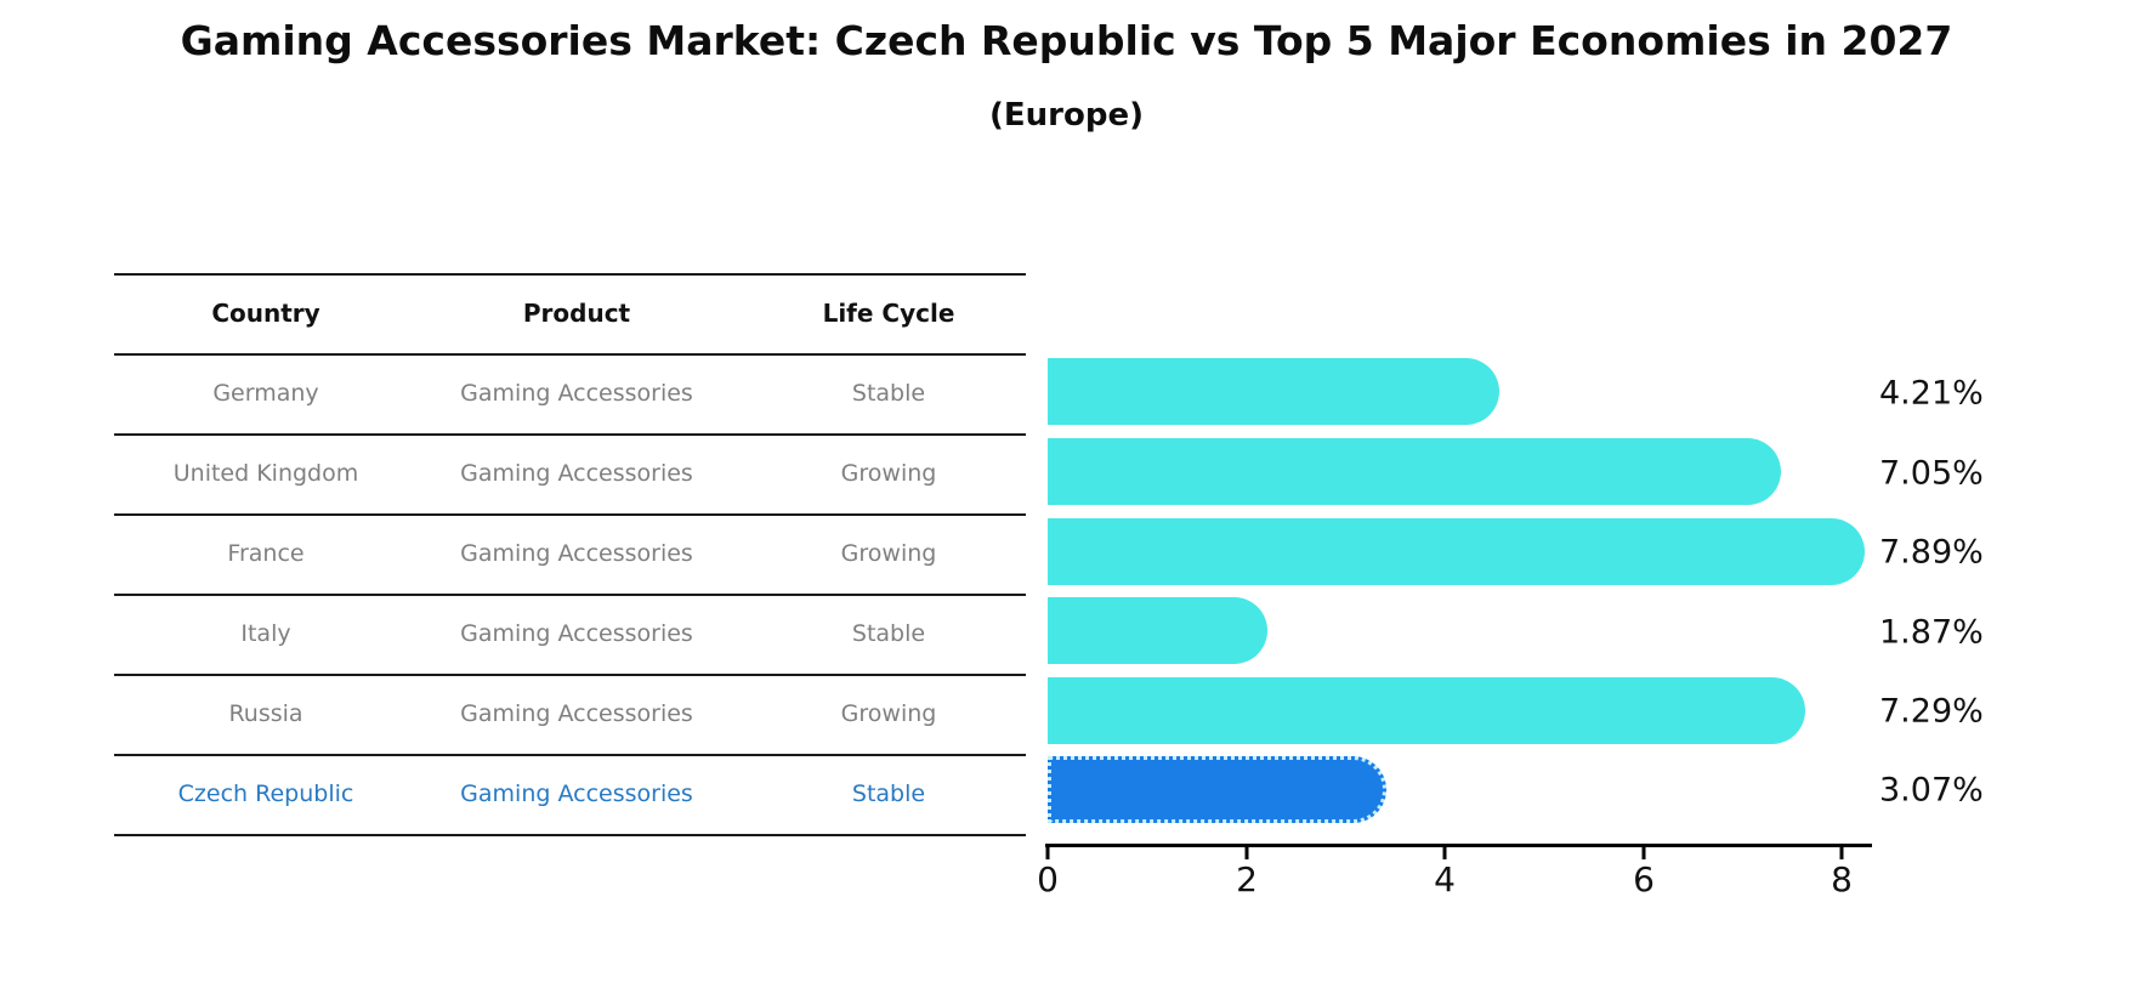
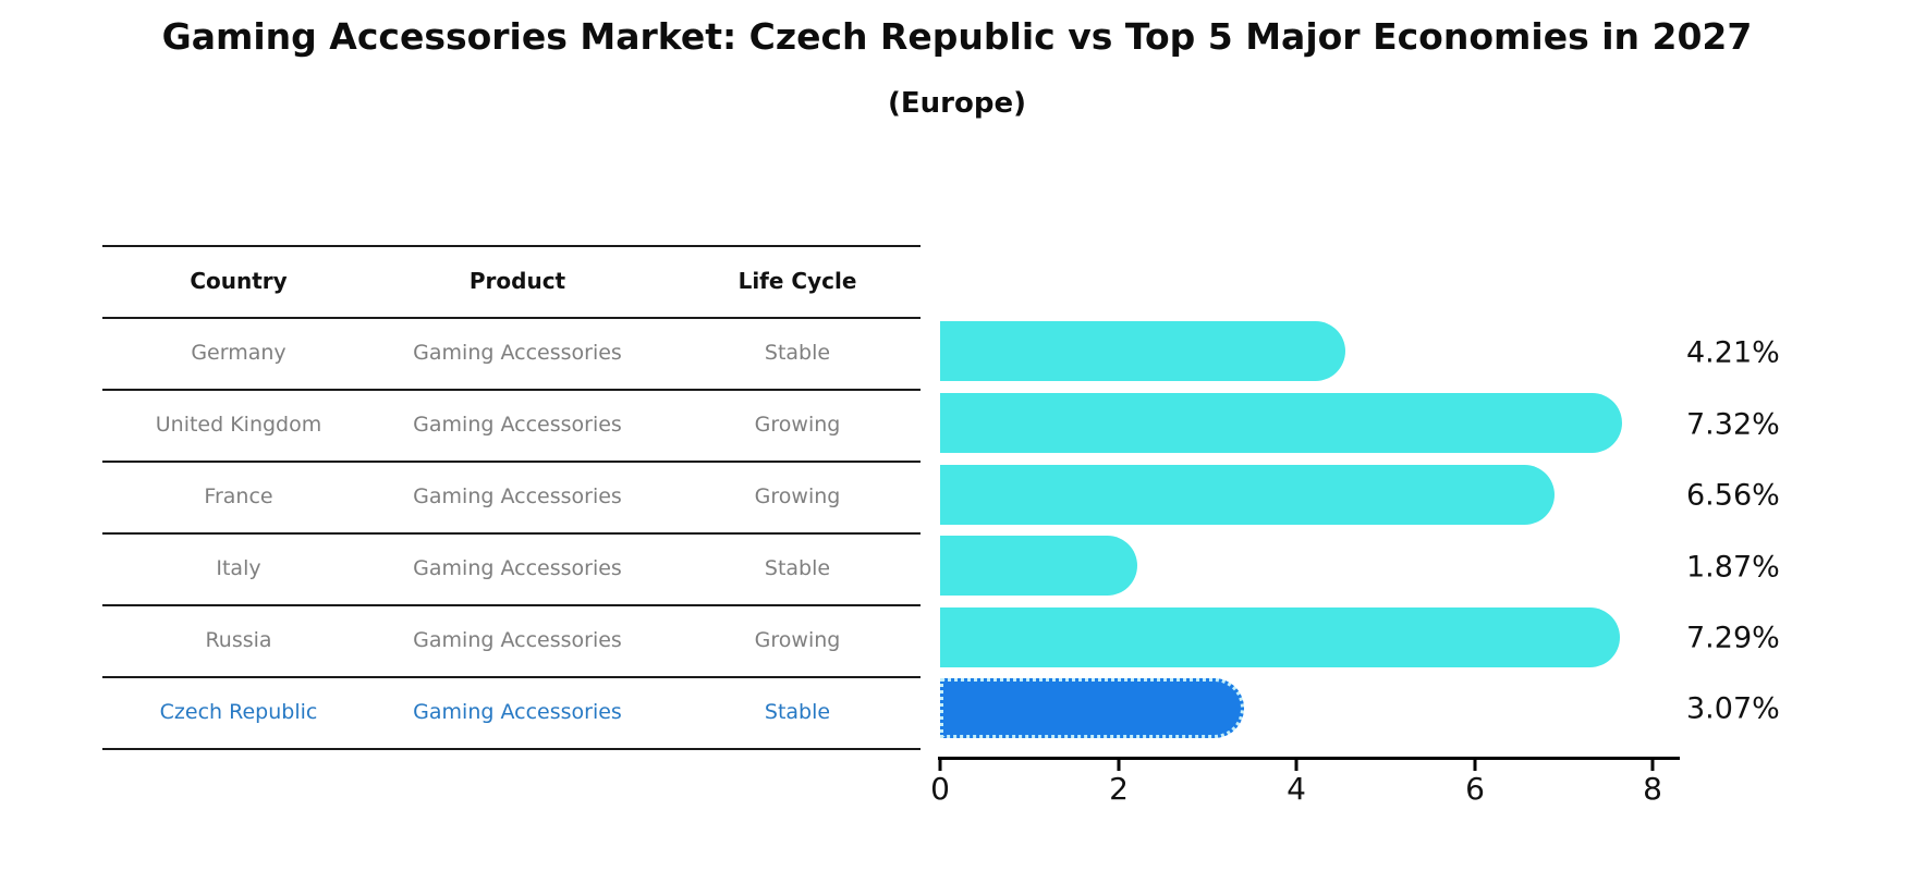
United Kingdom: 7.05% -> 7.32%
France: 7.89% -> 6.56%
